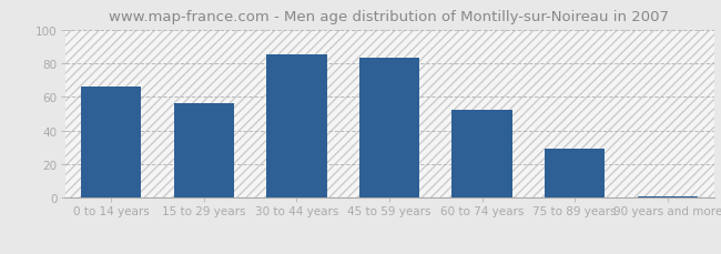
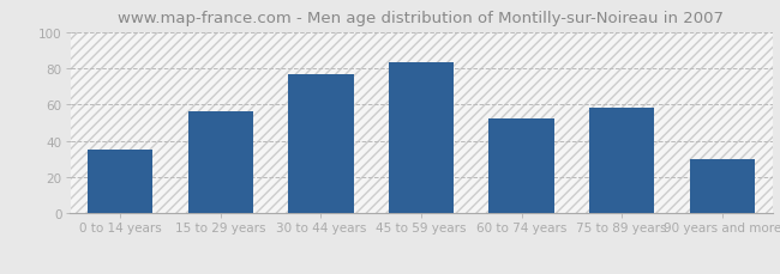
0 to 14 years: 66 -> 35
30 to 44 years: 85 -> 77
75 to 89 years: 29 -> 58
90 years and more: 1 -> 30
